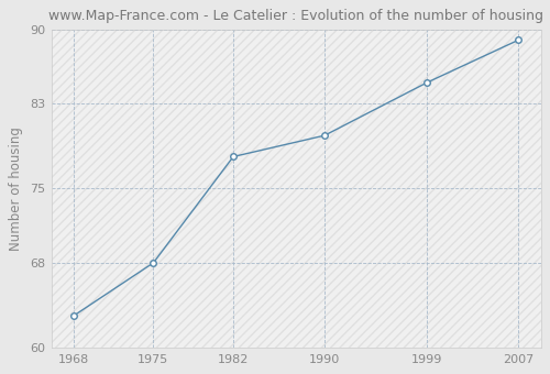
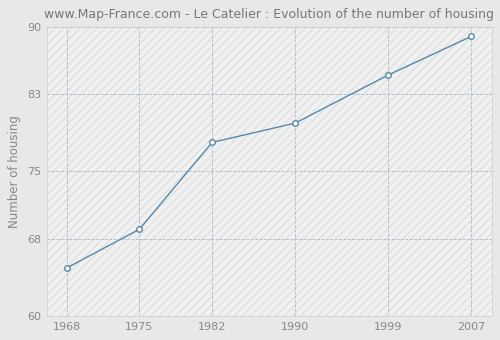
1968: 63 -> 65
1975: 68 -> 69
